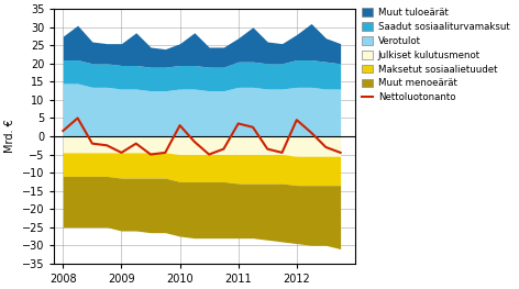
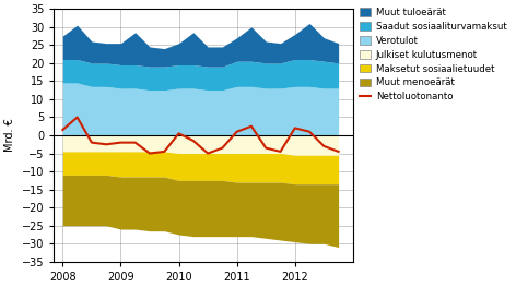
Nettoluotonanto/2009: -4.5 -> -2.0
Nettoluotonanto/2010: 3.0 -> 0.5
Nettoluotonanto/2011: 3.5 -> 1.0
Nettoluotonanto/2012: 4.5 -> 2.0
